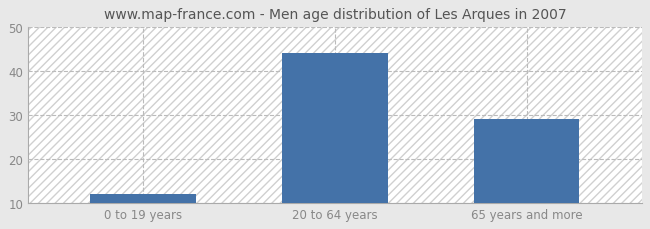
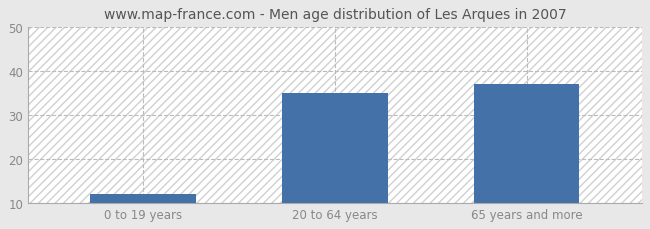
20 to 64 years: 44 -> 35
65 years and more: 29 -> 37
